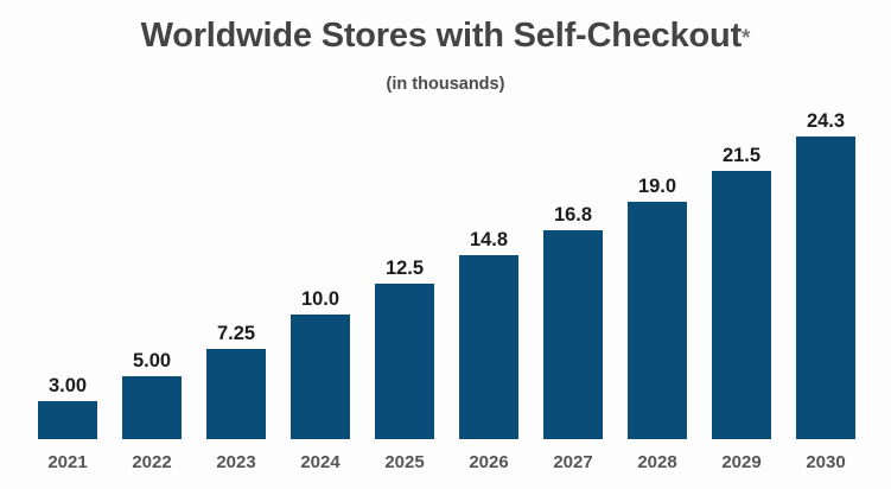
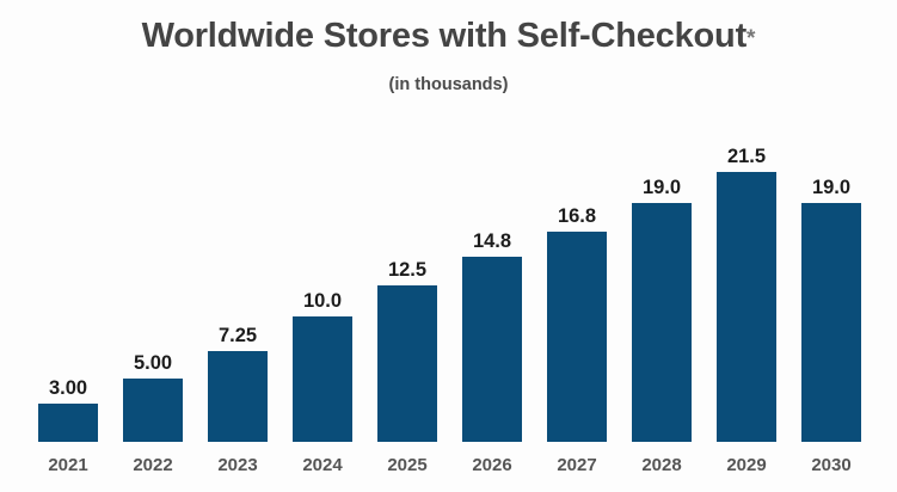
2030: 24.3 -> 19.0
